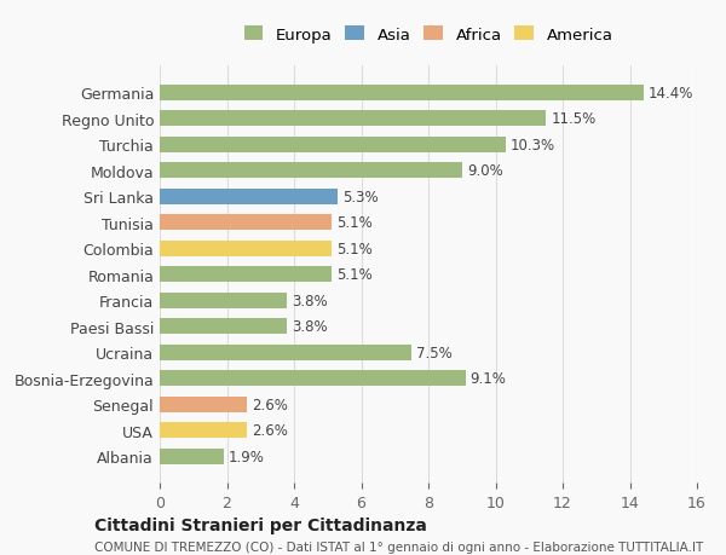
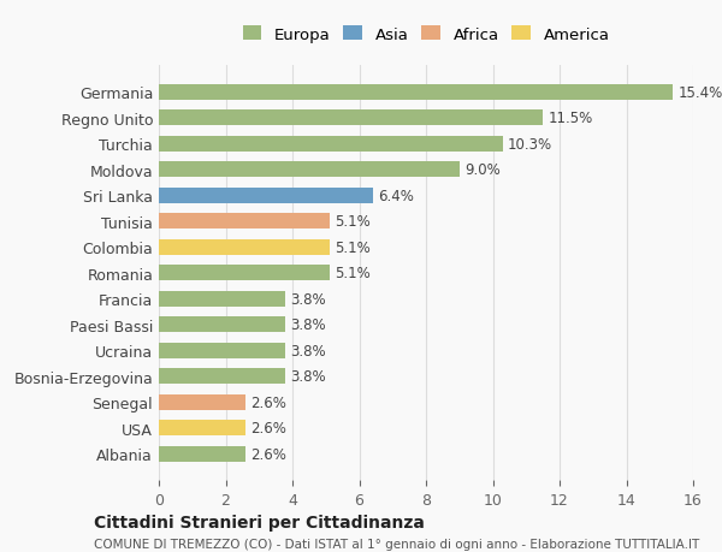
Germania: 14.4% -> 15.4%
Sri Lanka: 5.3% -> 6.4%
Ucraina: 7.5% -> 3.8%
Bosnia-Erzegovina: 9.1% -> 3.8%
Albania: 1.9% -> 2.6%
